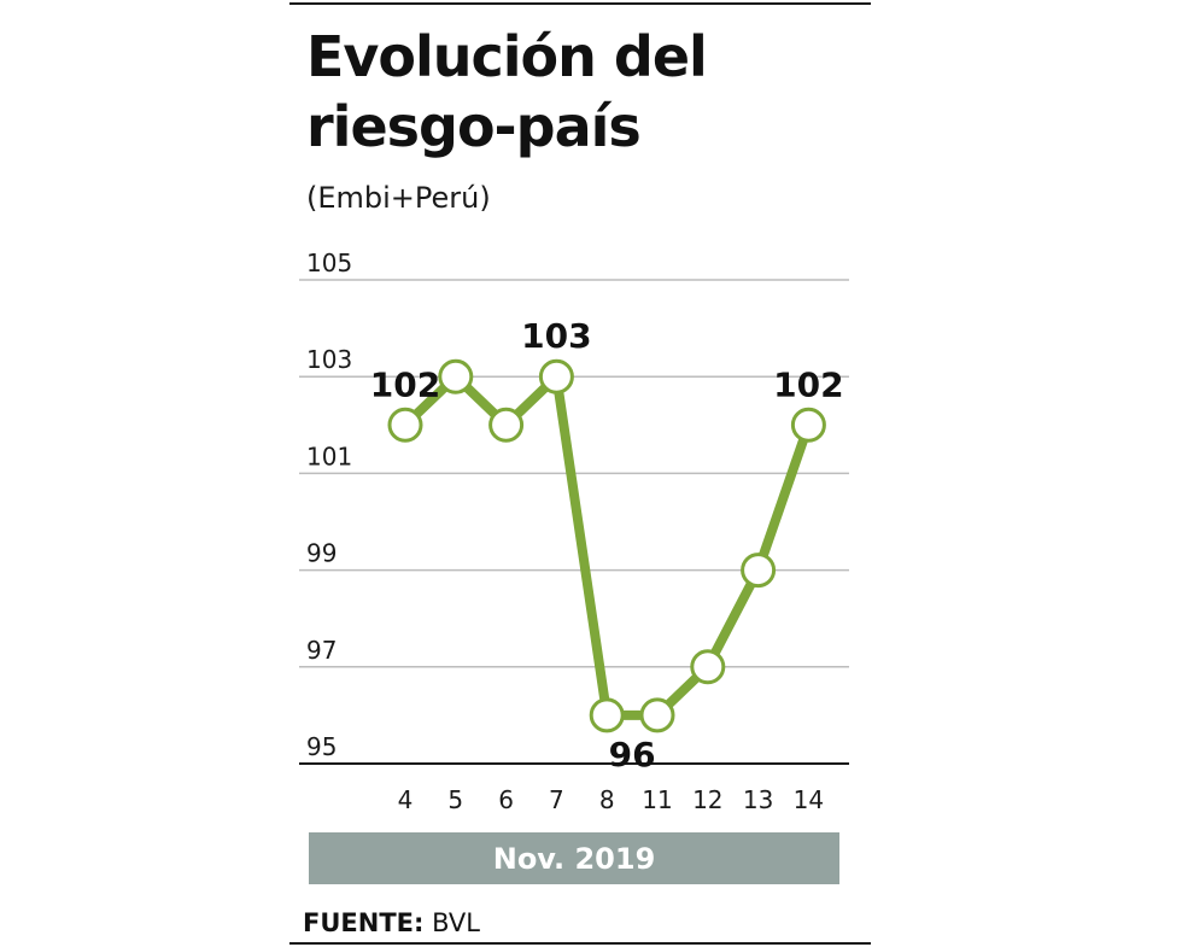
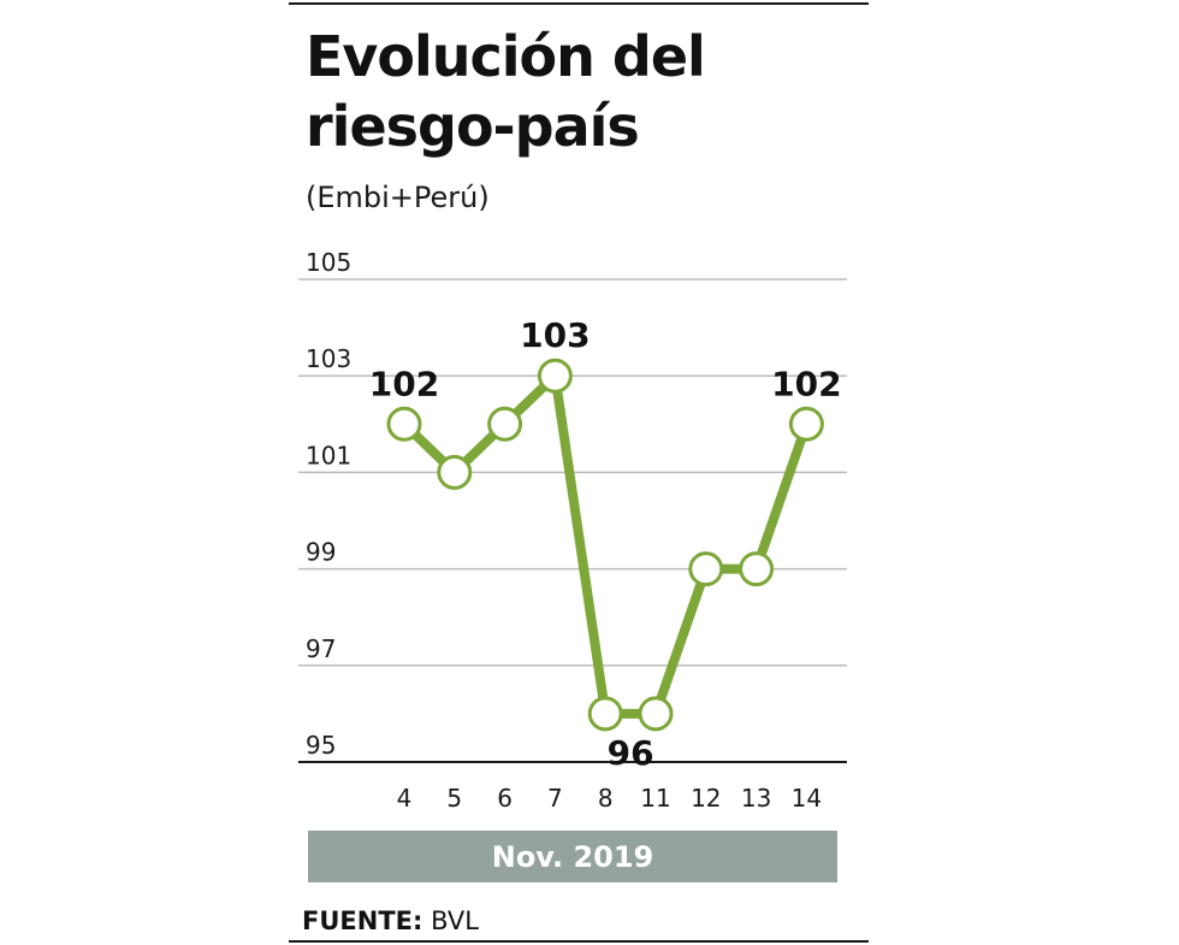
5: 103 -> 101
12: 97 -> 99
